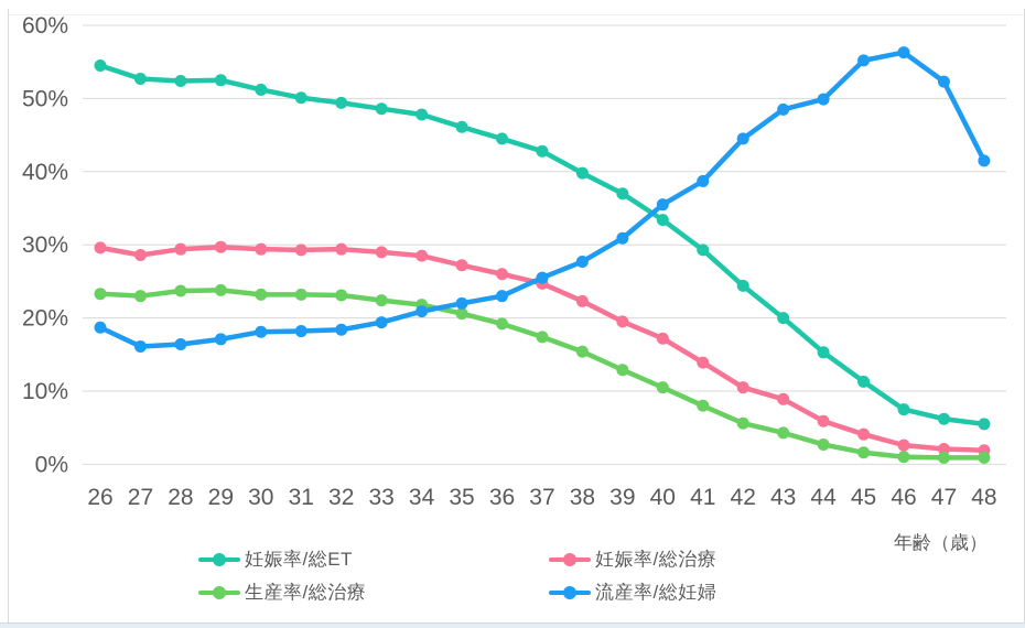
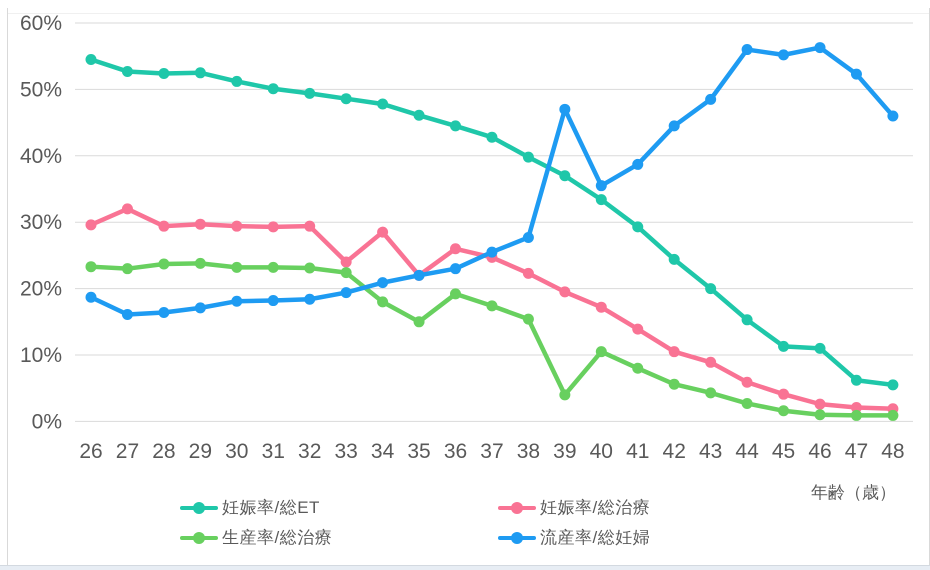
妊娠率/総治療/27: 29% -> 32%
妊娠率/総治療/33: 29% -> 24%
生産率/総治療/34: 22% -> 18%
妊娠率/総治療/35: 27% -> 22%
生産率/総治療/35: 21% -> 15%
生産率/総治療/39: 13% -> 4%
流産率/総妊婦/39: 31% -> 47%
流産率/総妊婦/44: 50% -> 56%
妊娠率/総ET/46: 8% -> 11%
流産率/総妊婦/48: 42% -> 46%
